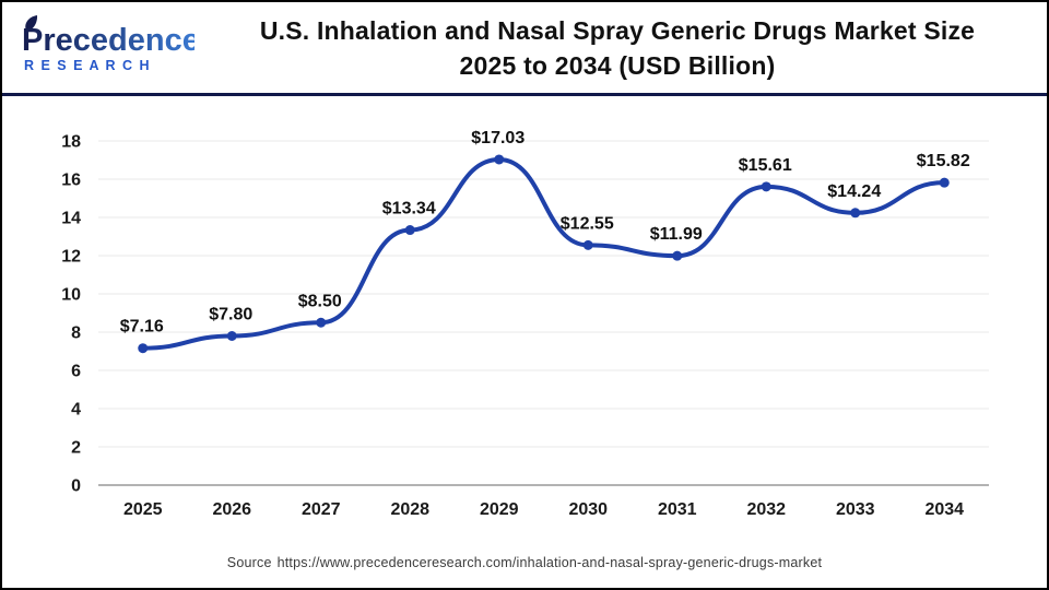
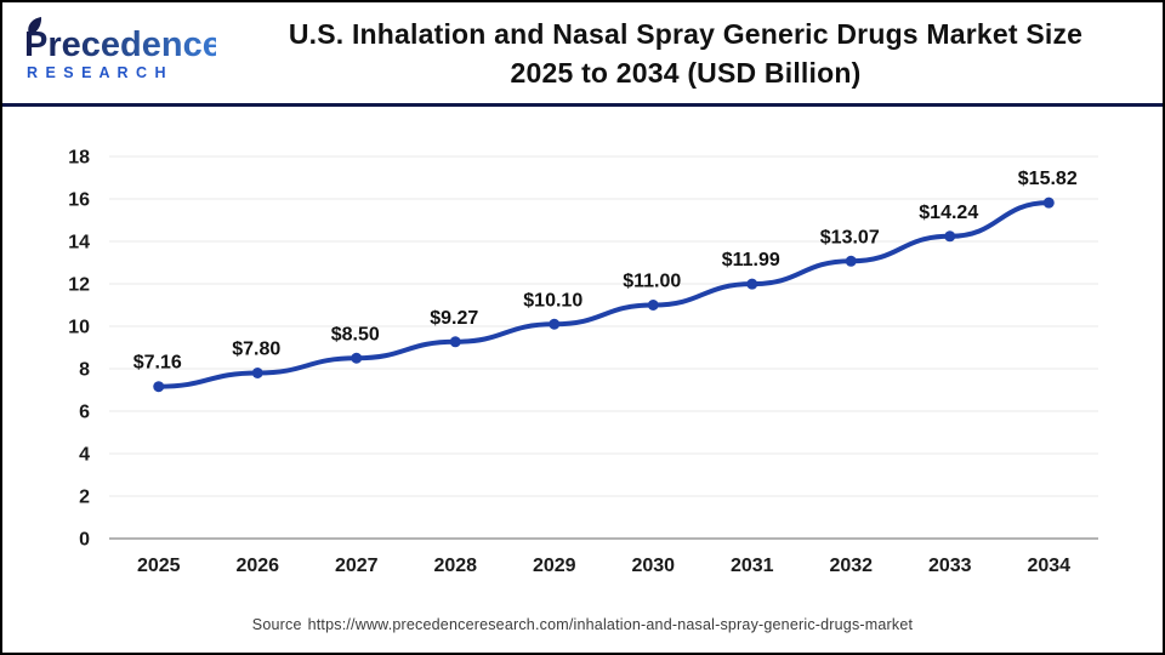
2028: $13.34 -> $9.27
2029: $17.03 -> $10.10
2030: $12.55 -> $11.00
2032: $15.61 -> $13.07
